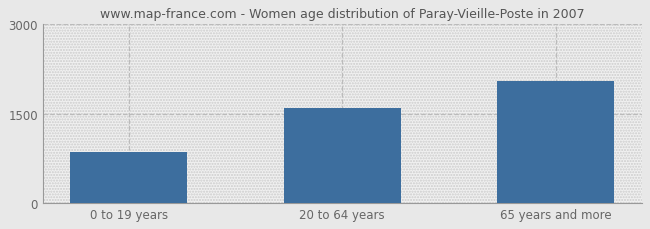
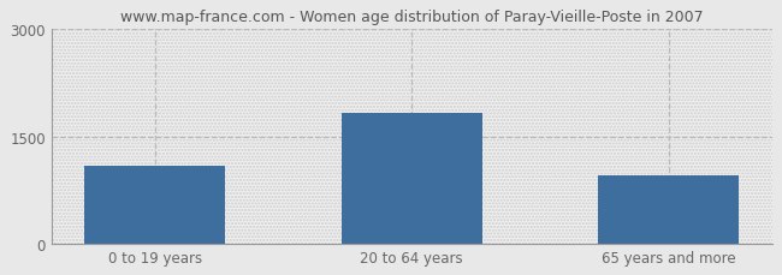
0 to 19 years: 860 -> 1090
20 to 64 years: 1600 -> 1820
65 years and more: 2040 -> 960
